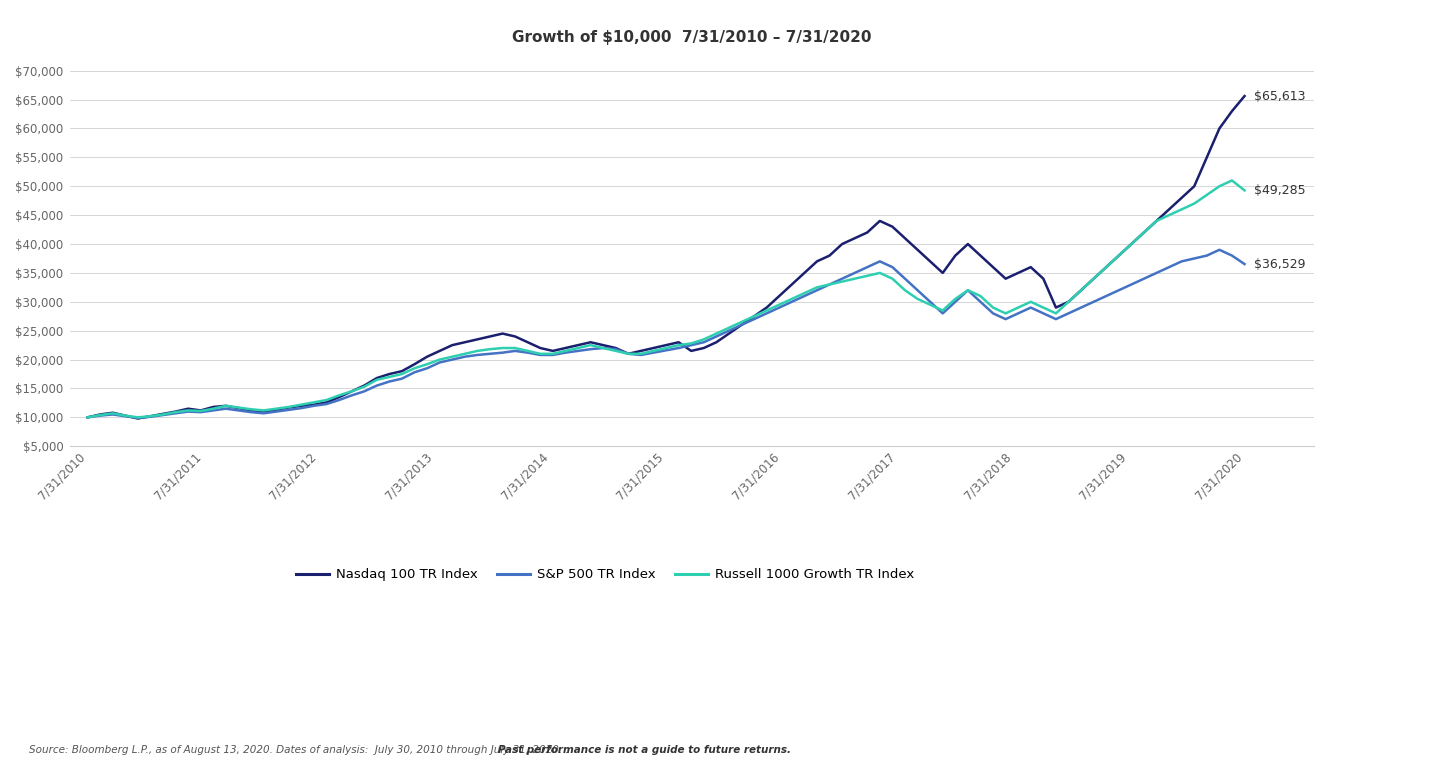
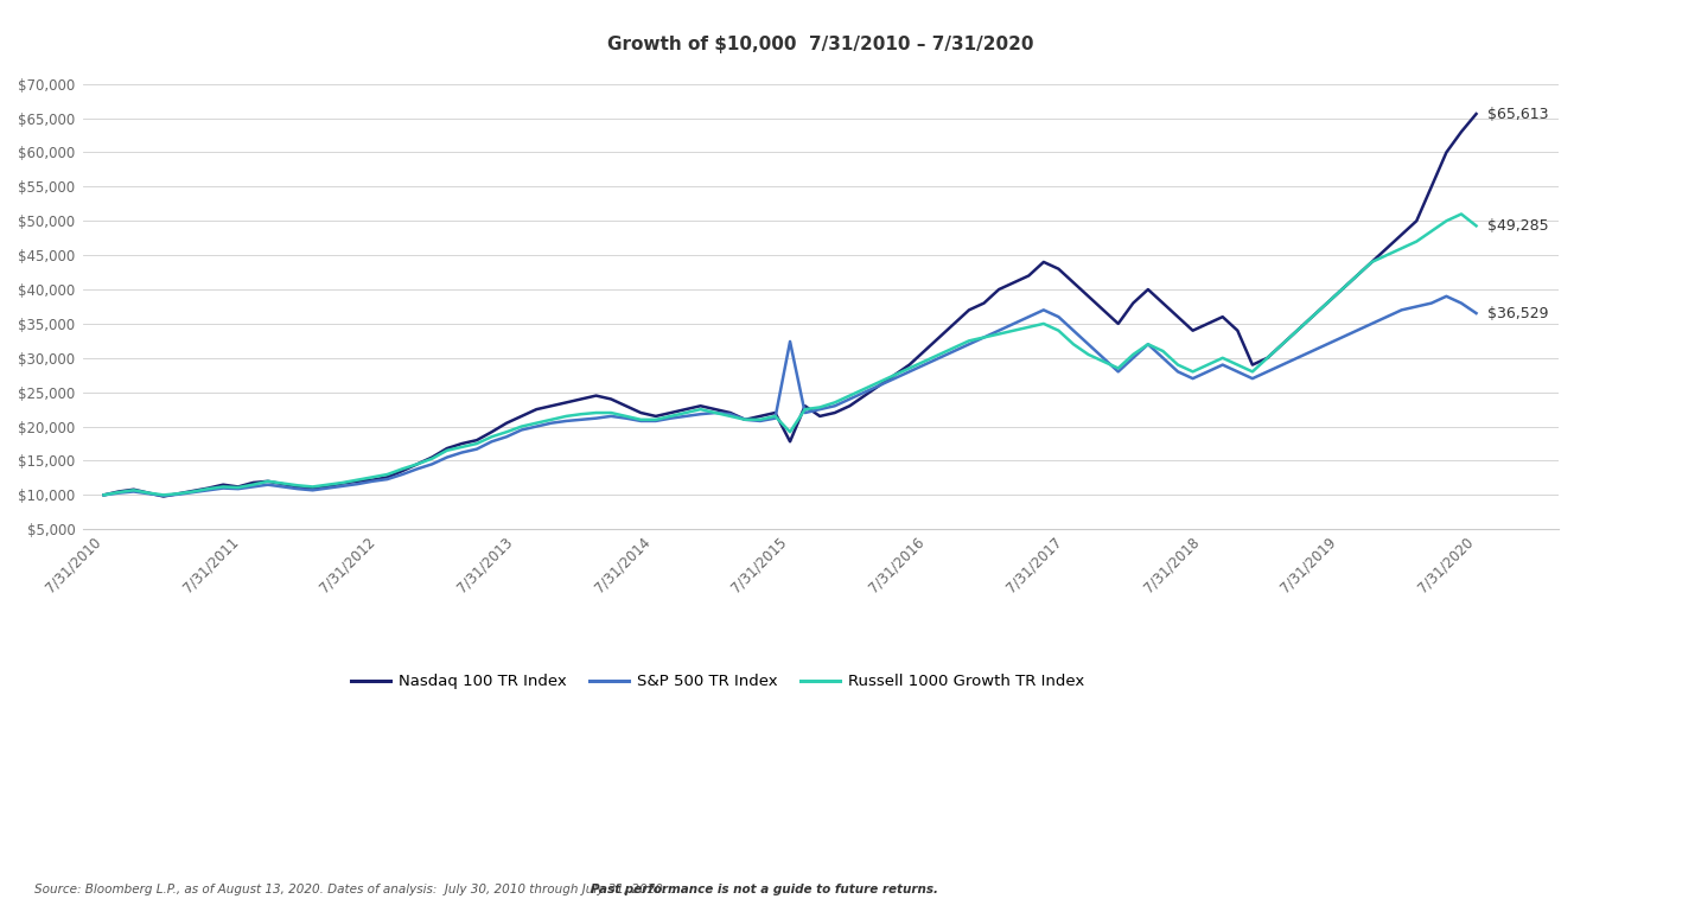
Nasdaq 100 TR Index/7/31/2015: $22,500 -> $17,800
S&P 500 TR Index/7/31/2015: $21,600 -> $32,400
Russell 1000 Growth TR Index/7/31/2015: $22,000 -> $19,200
